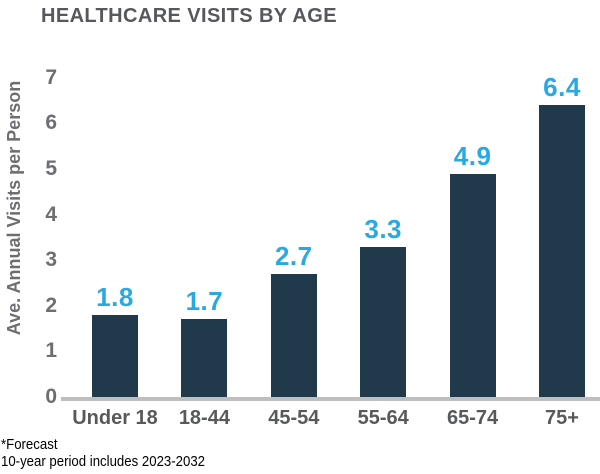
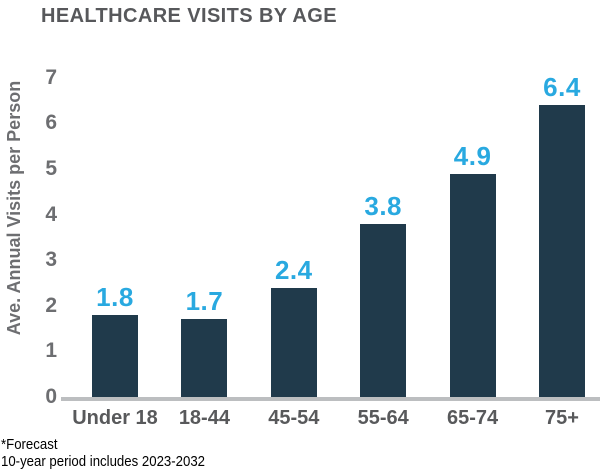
45-54: 2.7 -> 2.4
55-64: 3.3 -> 3.8
